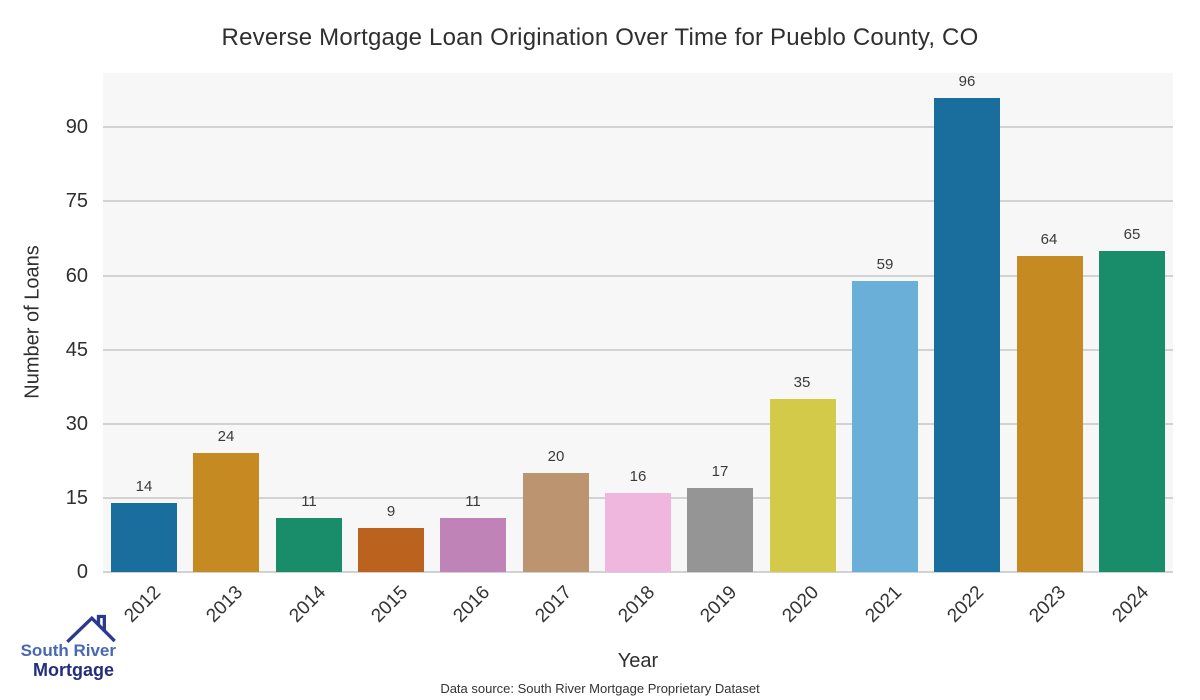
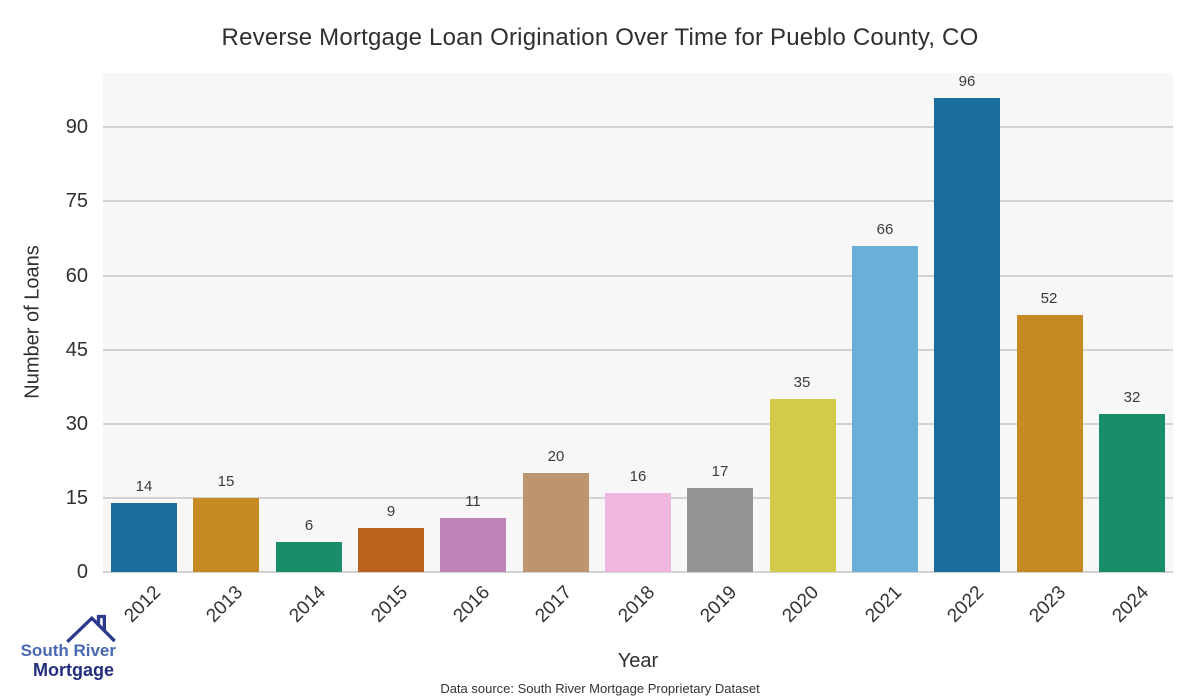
2013: 24 -> 15
2014: 11 -> 6
2021: 59 -> 66
2023: 64 -> 52
2024: 65 -> 32
